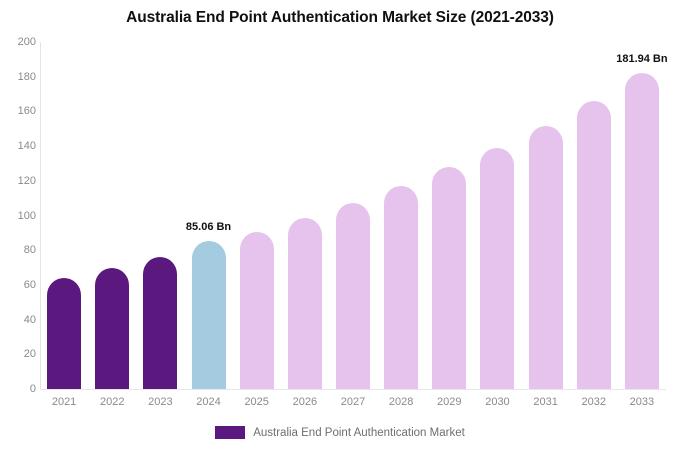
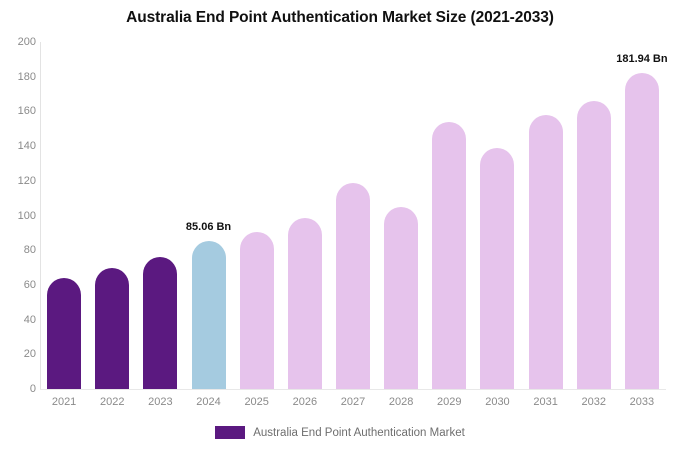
2027: 108 -> 119
2028: 117 -> 105
2029: 128 -> 154
2031: 152 -> 158
